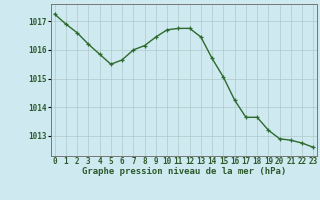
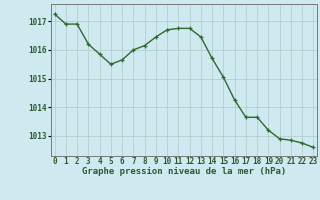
2: 1016.60 -> 1016.90
